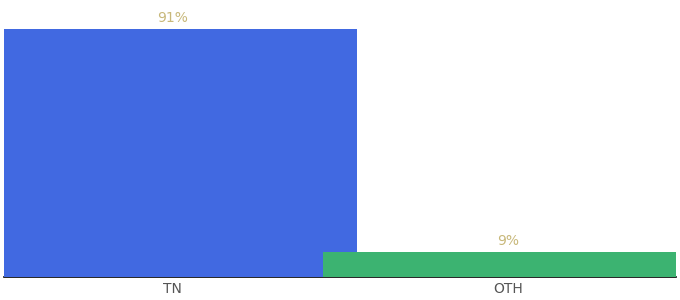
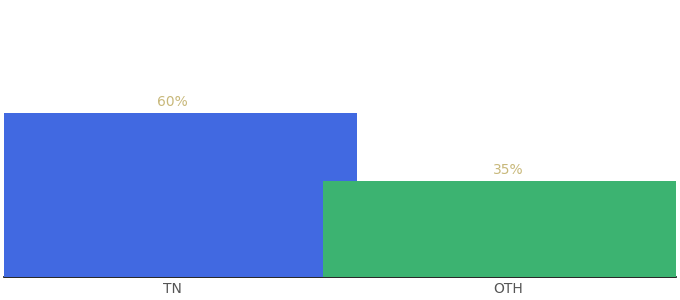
TN: 91% -> 60%
OTH: 9% -> 35%
